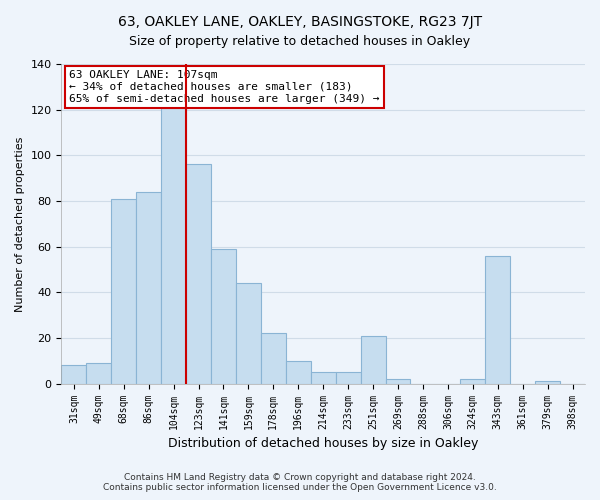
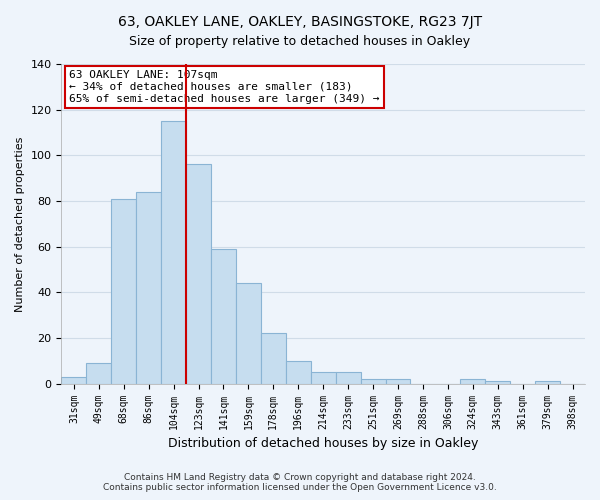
31sqm: 8 -> 3
104sqm: 122 -> 115
251sqm: 21 -> 2
343sqm: 56 -> 1
